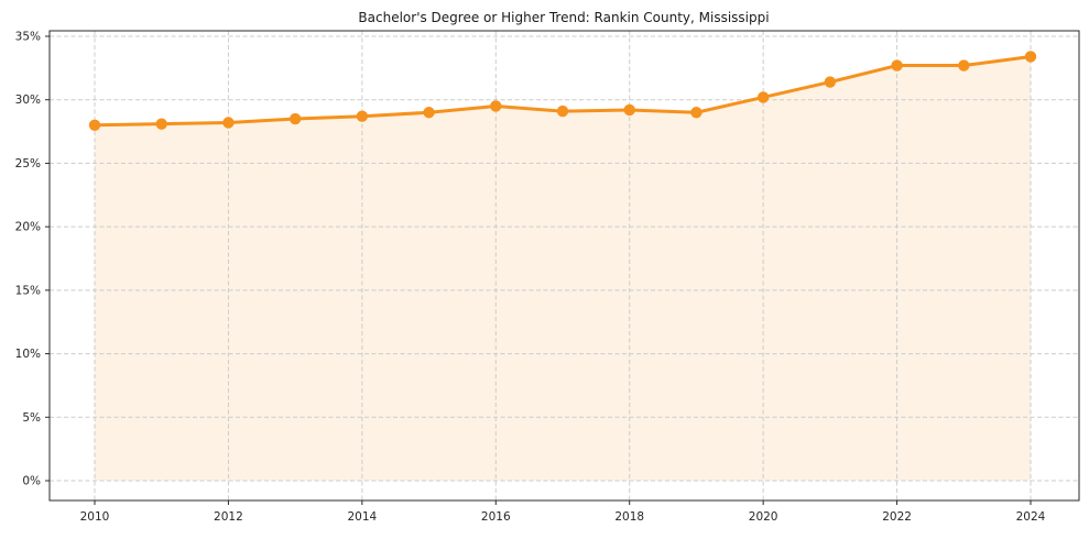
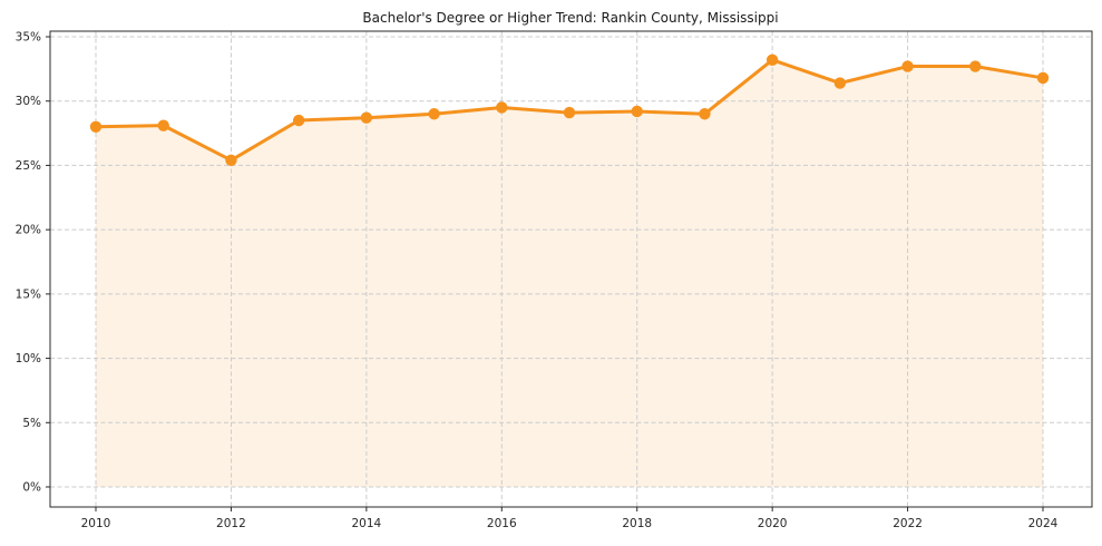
2012: 28.2% -> 25.4%
2020: 30.2% -> 33.2%
2024: 33.4% -> 31.8%
